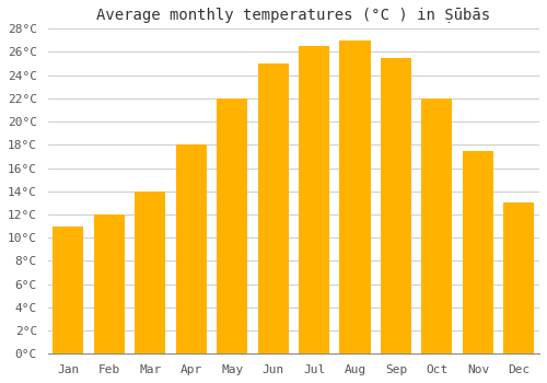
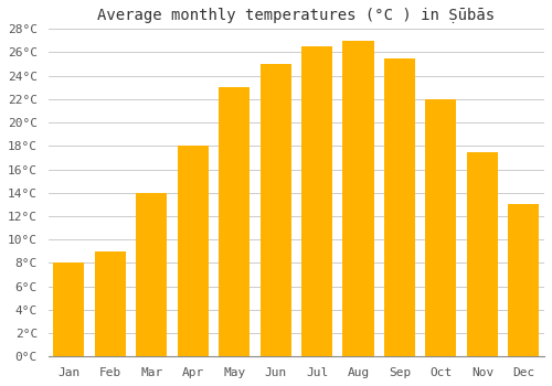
Jan: 11.0°C -> 8.0°C
Feb: 12.0°C -> 9.0°C
May: 22.0°C -> 23.0°C
